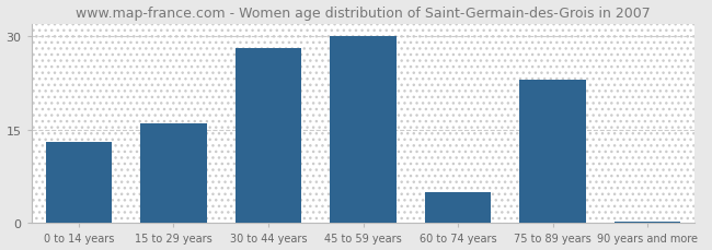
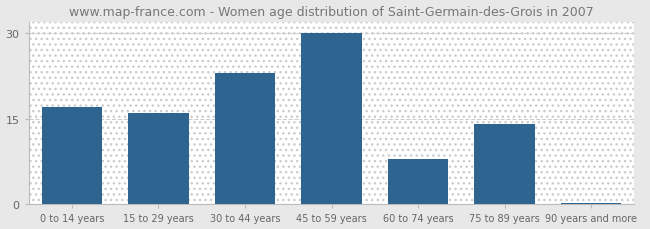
0 to 14 years: 13.0 -> 17.0
30 to 44 years: 28.0 -> 23.0
60 to 74 years: 5.0 -> 8.0
75 to 89 years: 23.0 -> 14.0
